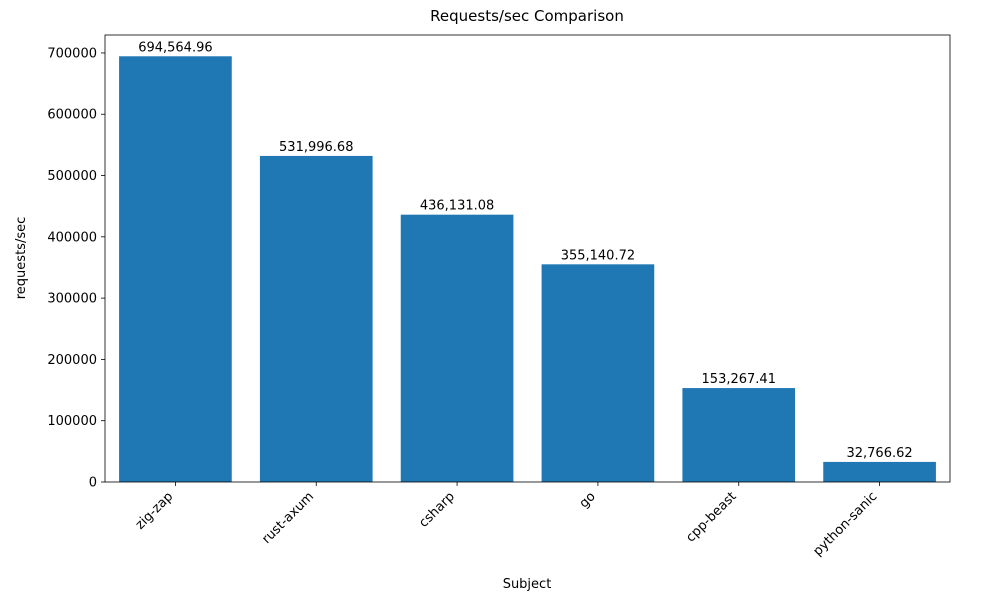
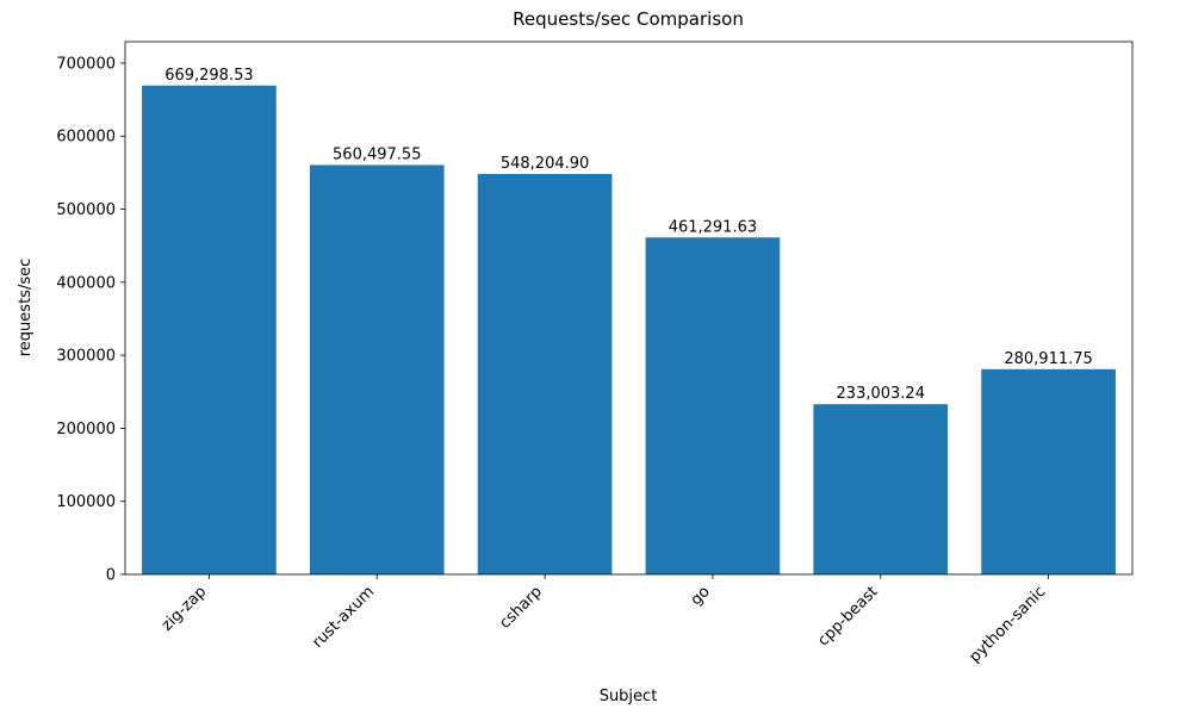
zig-zap: 694,564.96 -> 669,298.53
rust-axum: 531,996.68 -> 560,497.55
csharp: 436,131.08 -> 548,204.90
go: 355,140.72 -> 461,291.63
cpp-beast: 153,267.41 -> 233,003.24
python-sanic: 32,766.62 -> 280,911.75
